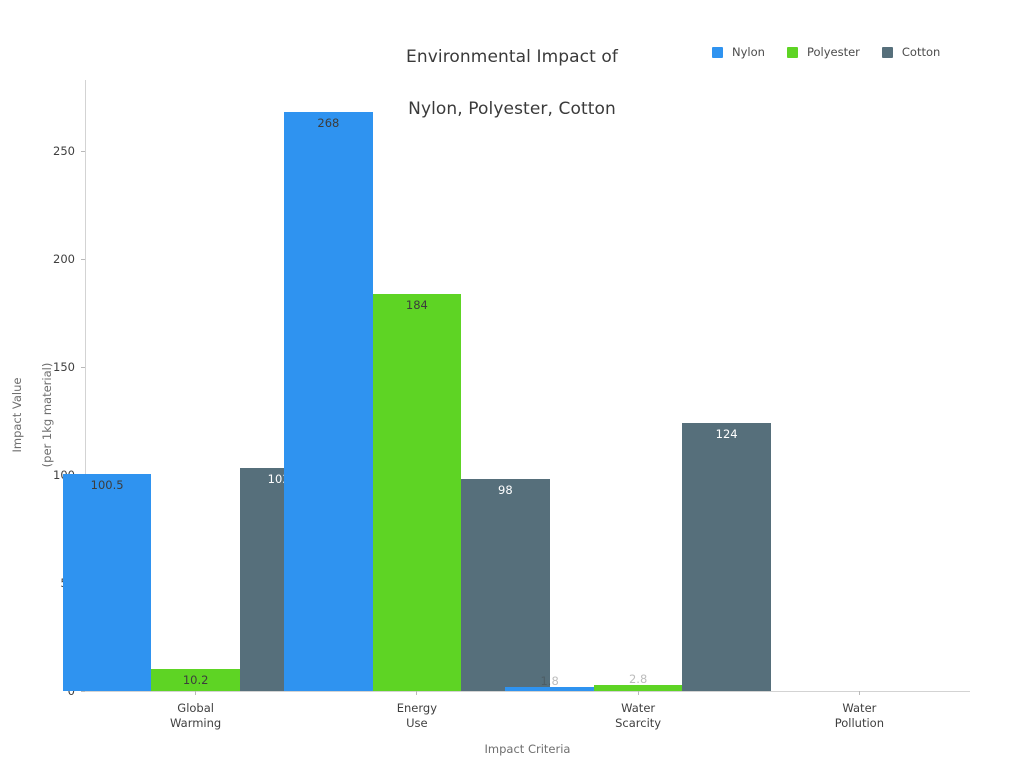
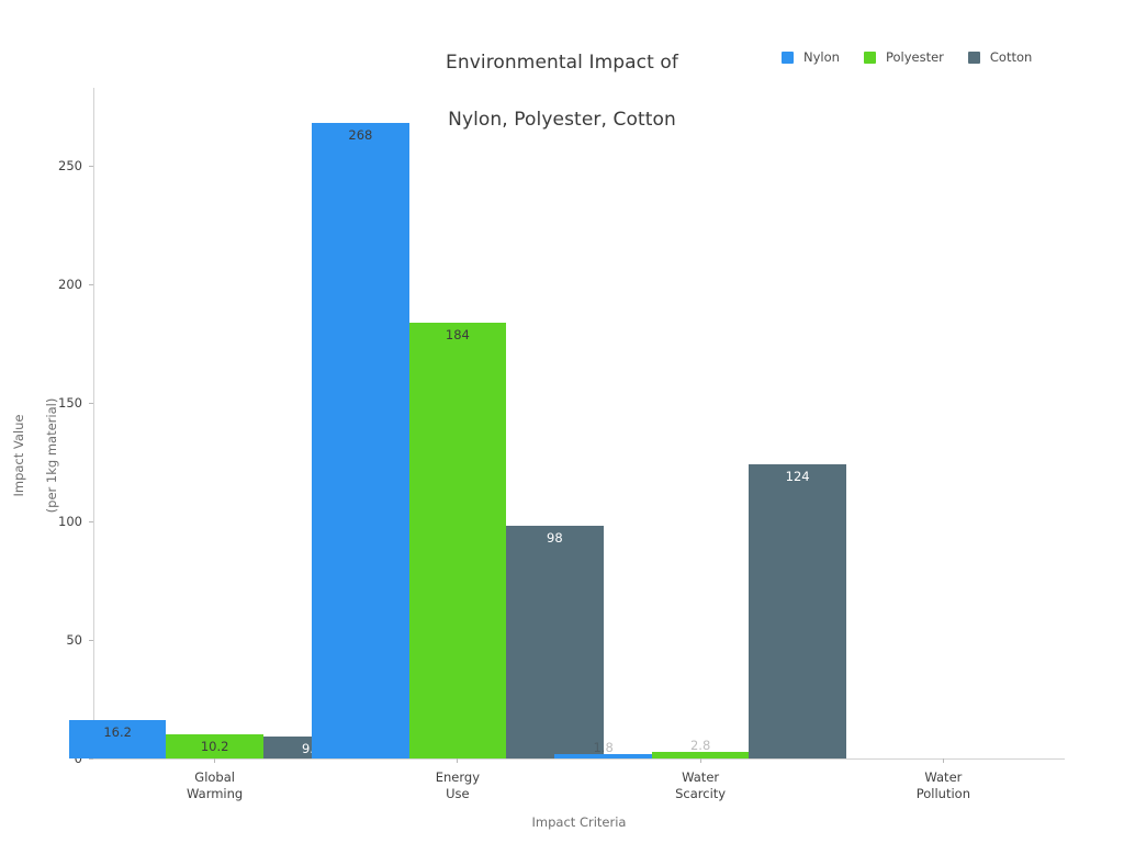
Nylon/Global Warming: 100.5 -> 16.2
Cotton/Global Warming: 103.4 -> 9.3
